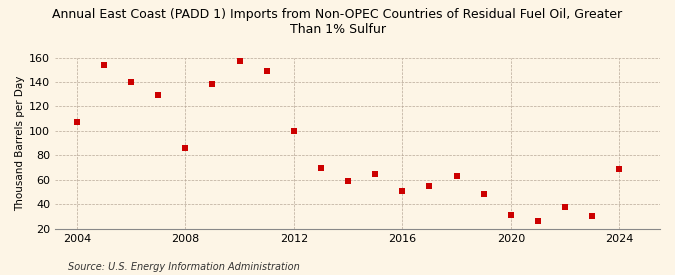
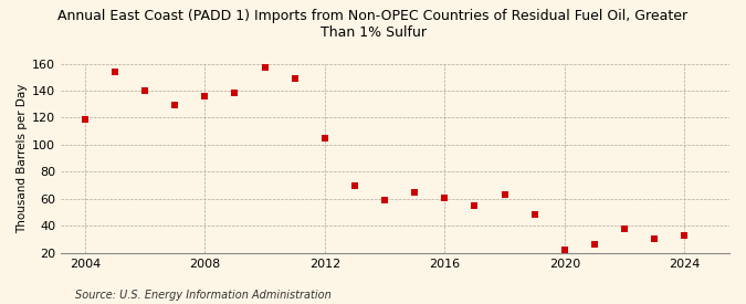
2004: 107 -> 119
2008: 86 -> 136
2012: 100 -> 105
2016: 51 -> 61
2020: 31 -> 22
2024: 69 -> 33
